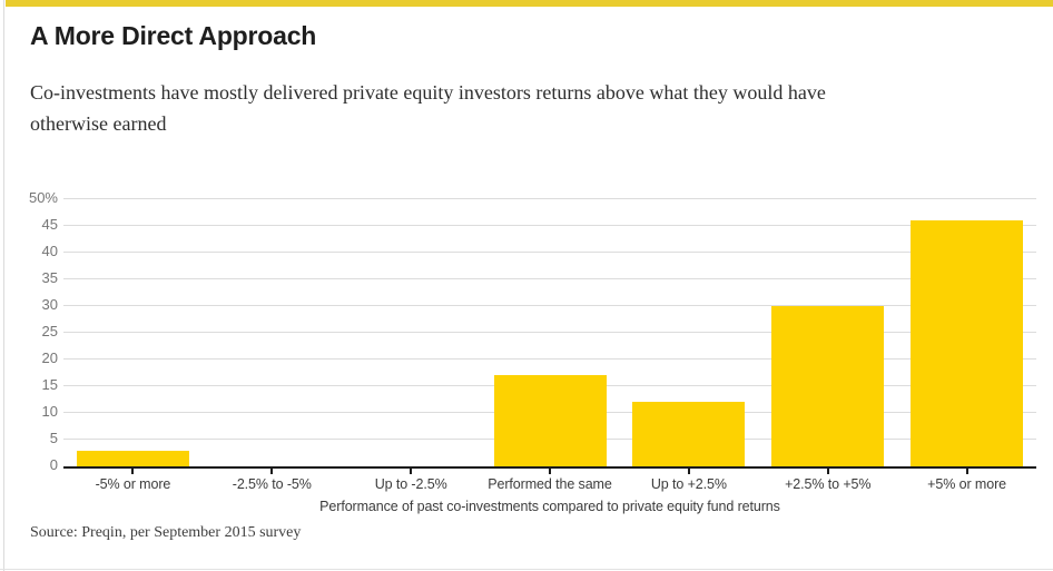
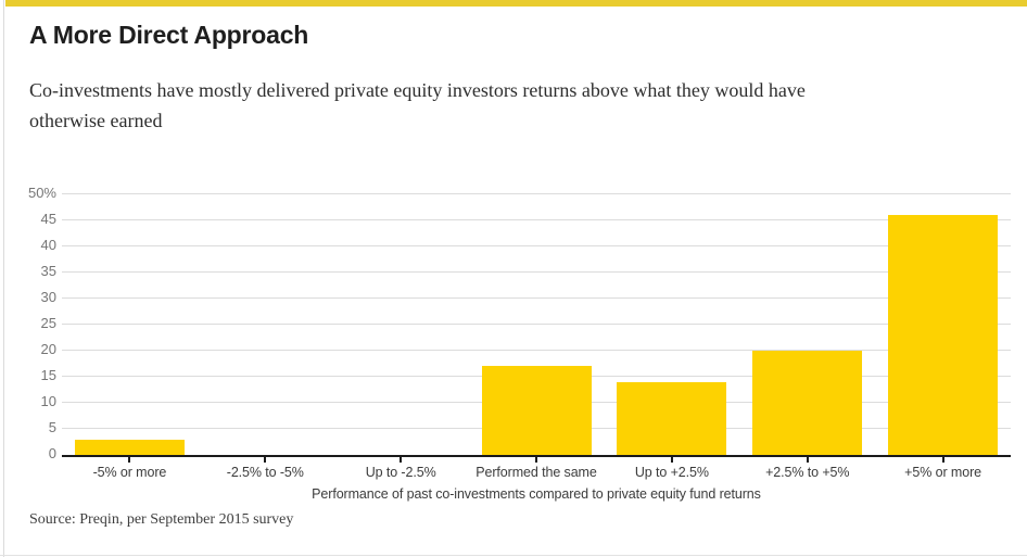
Up to +2.5%: 12% -> 14%
+2.5% to +5%: 30% -> 20%
